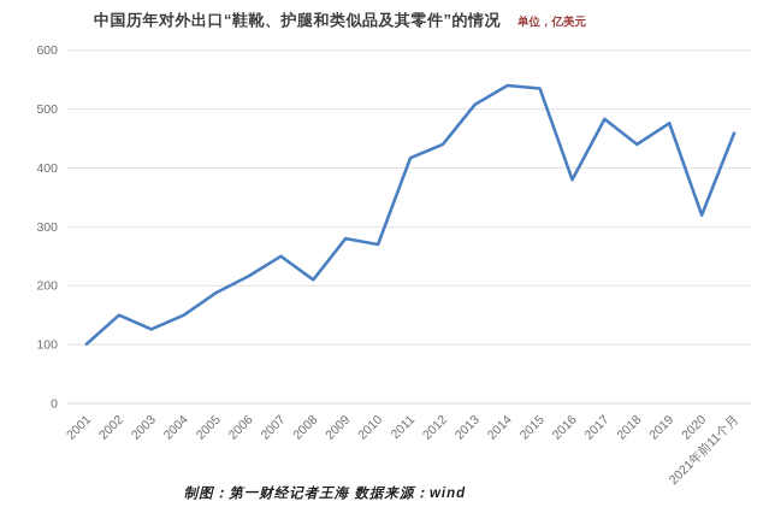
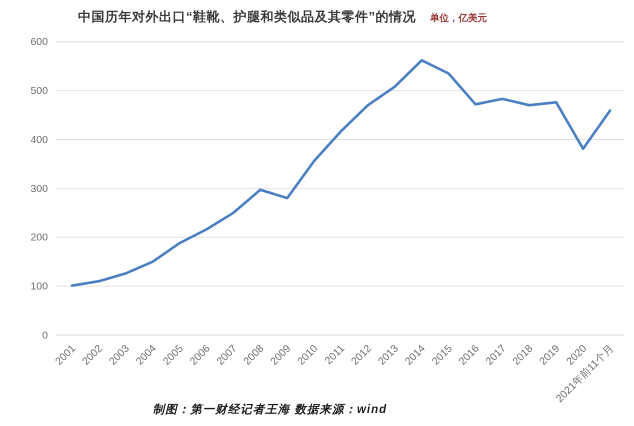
2002: 150 -> 110
2008: 210 -> 300
2010: 270 -> 360
2012: 440 -> 470
2014: 540 -> 560
2016: 380 -> 470
2018: 440 -> 470
2020: 320 -> 380
